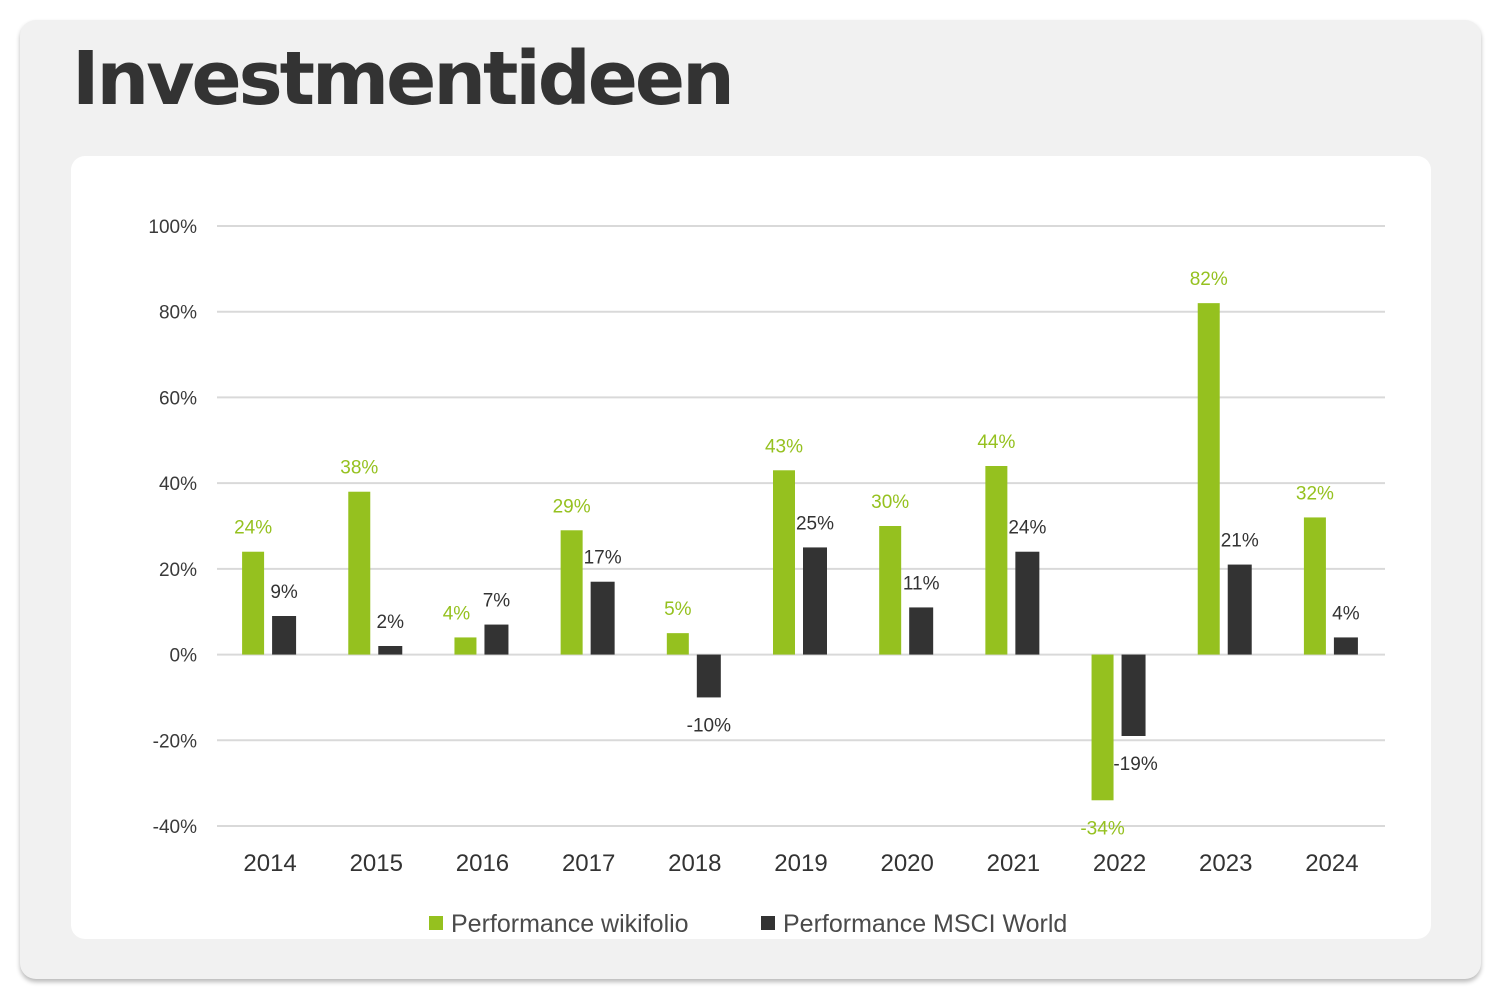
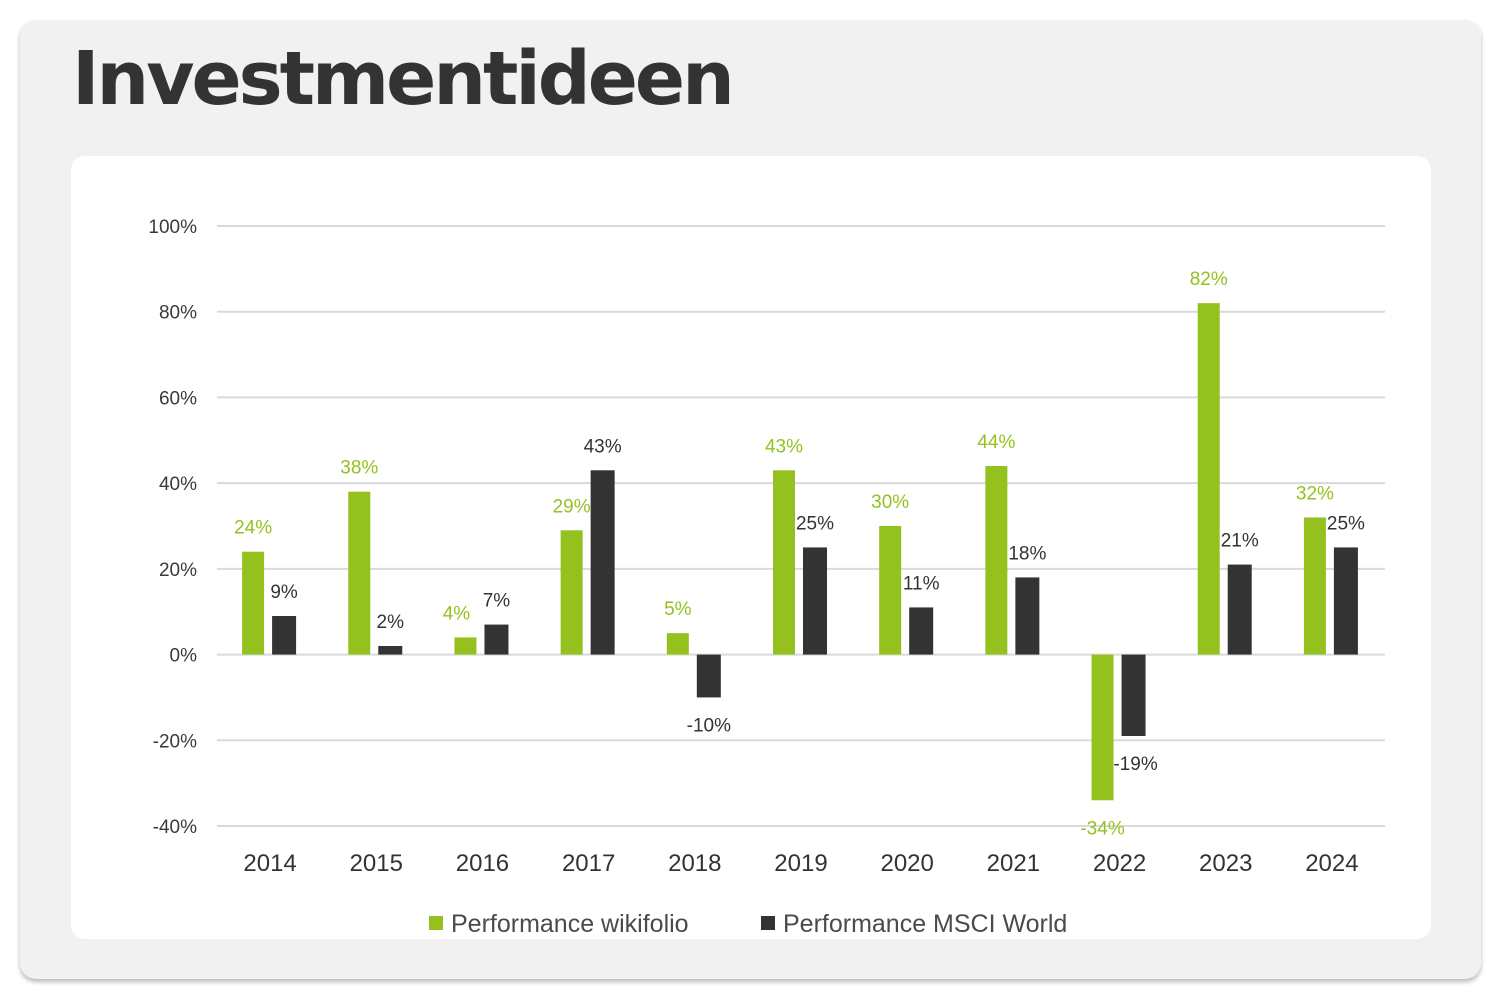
Performance MSCI World/2017: 17% -> 43%
Performance MSCI World/2021: 24% -> 18%
Performance MSCI World/2024: 4% -> 25%
